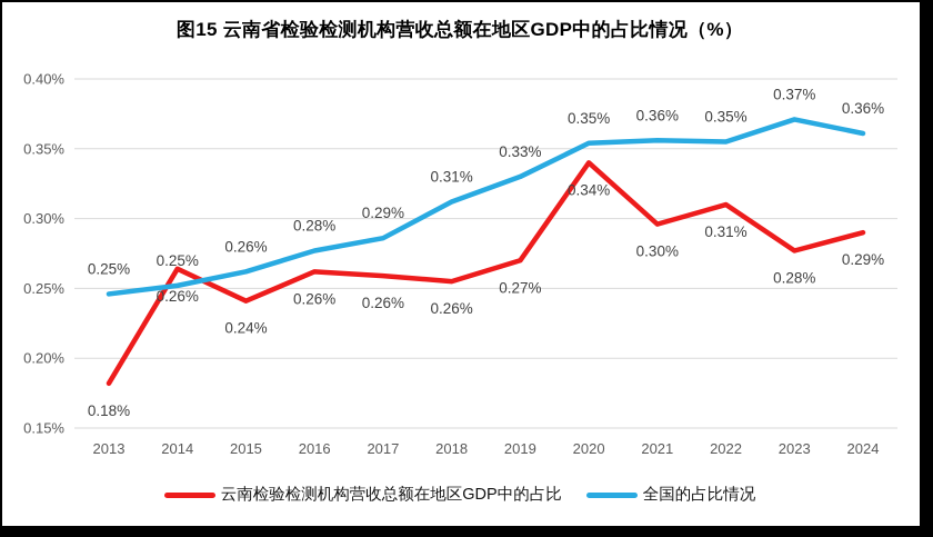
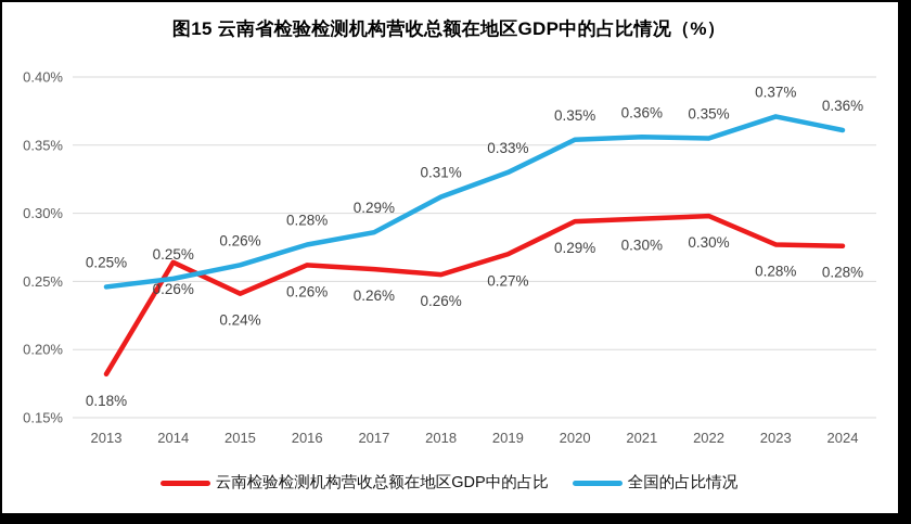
云南检验检测机构营收总额在地区GDP中的占比/2020: 0.34% -> 0.29%
云南检验检测机构营收总额在地区GDP中的占比/2022: 0.31% -> 0.30%
云南检验检测机构营收总额在地区GDP中的占比/2024: 0.29% -> 0.28%
